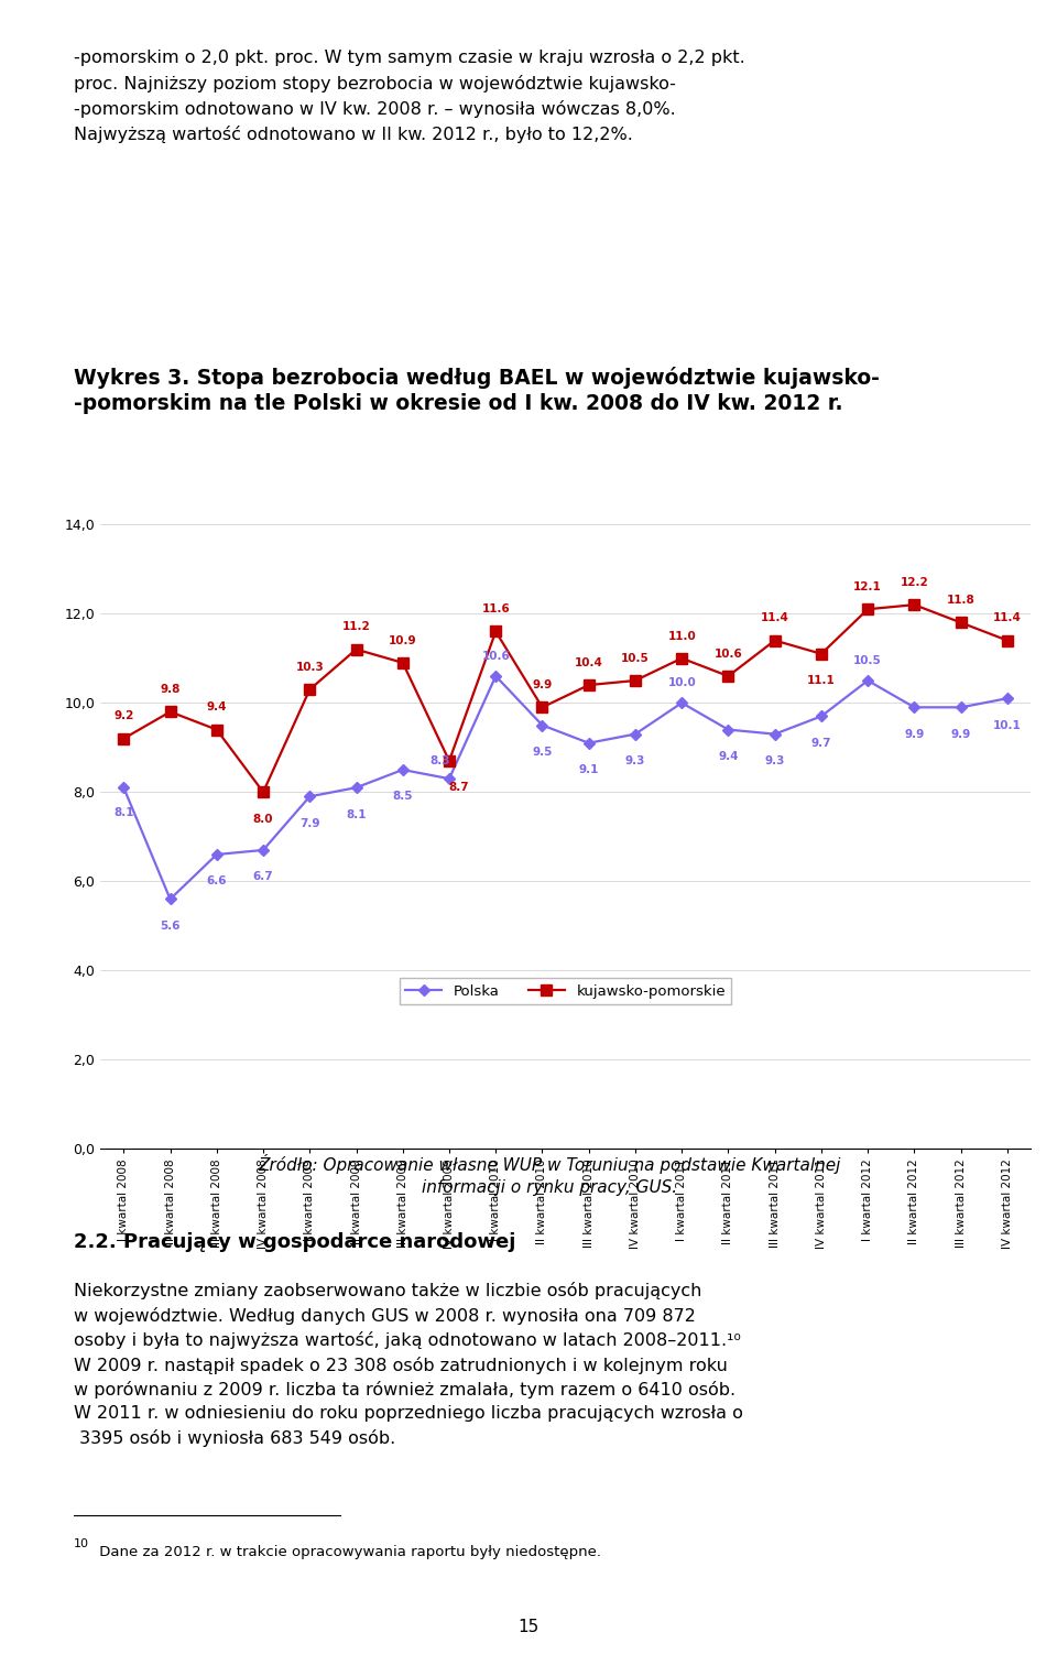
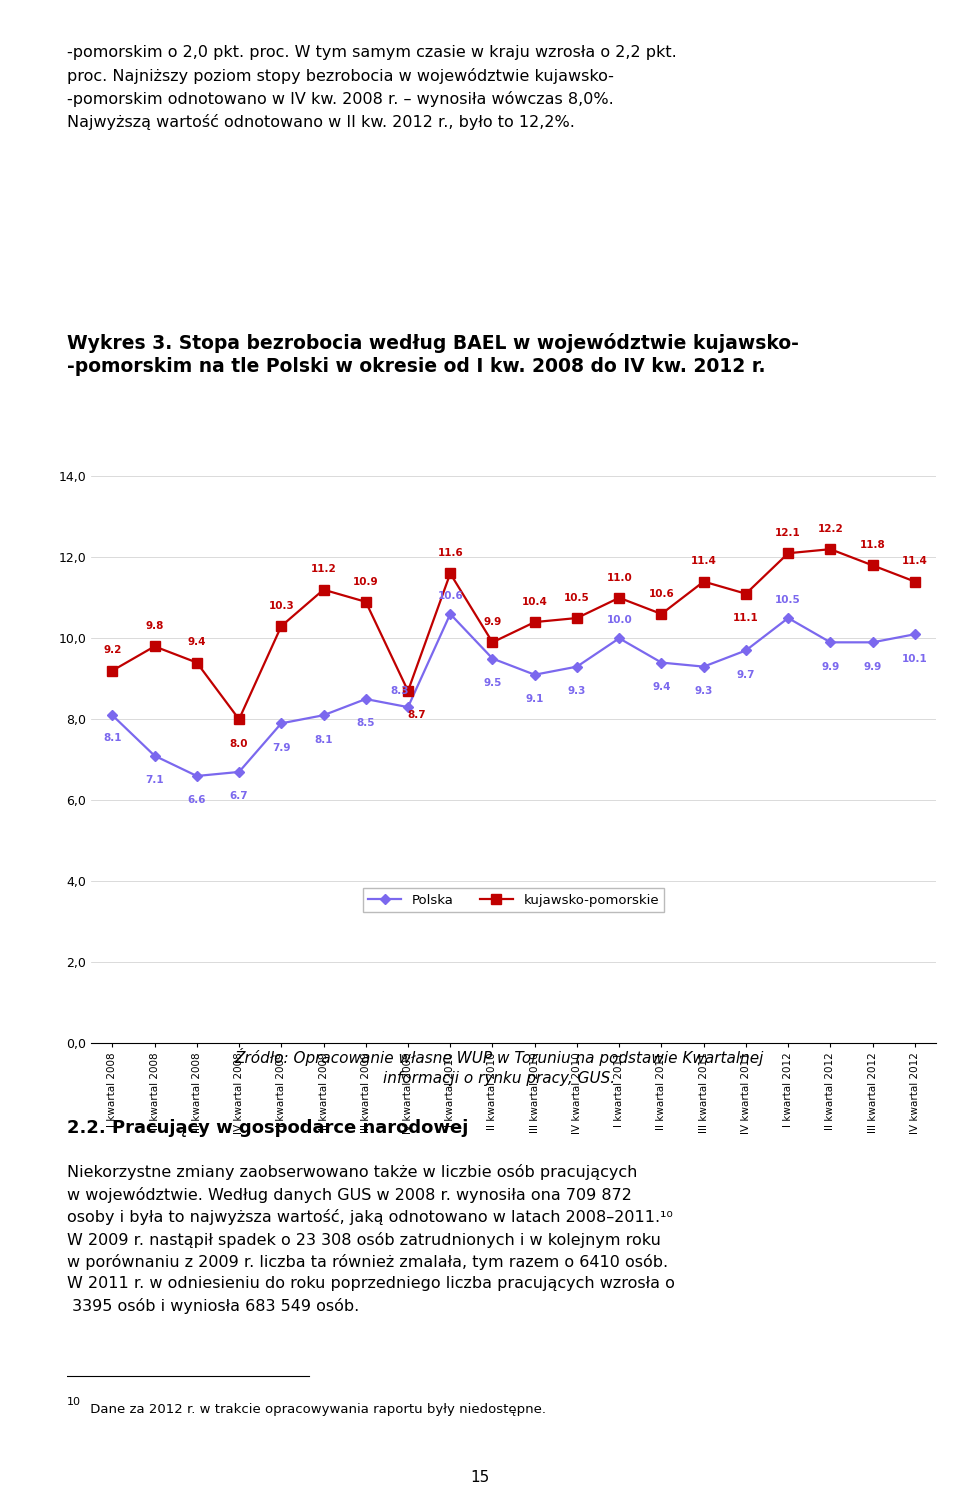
Polska/II kwartal 2008: 5.6 -> 7.1
